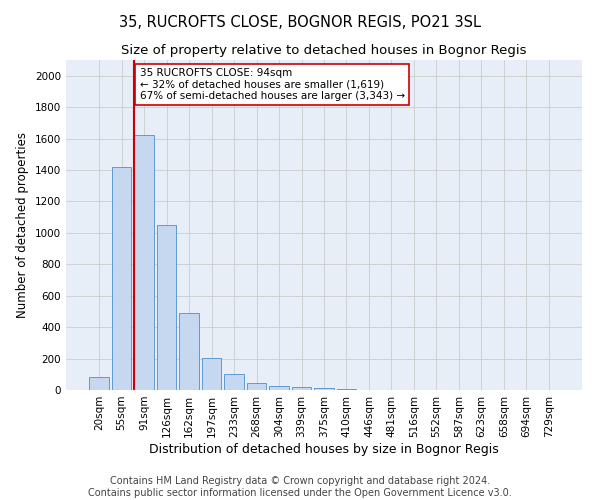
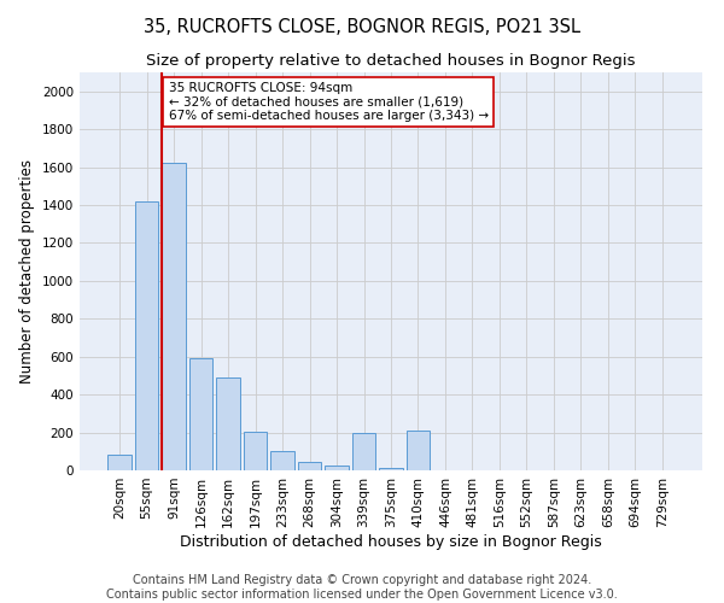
126sqm: 1050 -> 590
339sqm: 20 -> 200
410sqm: 0 -> 210
